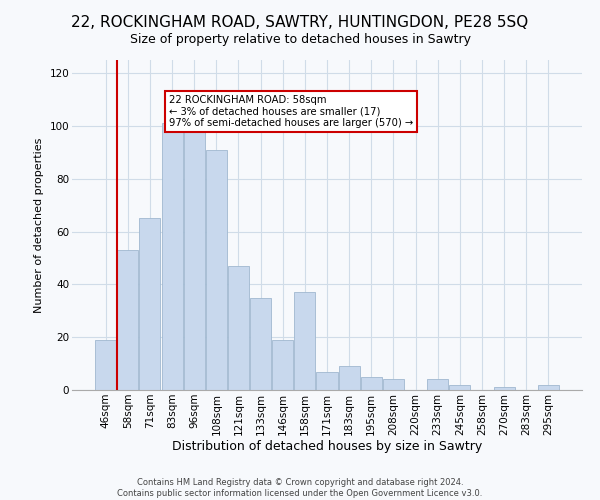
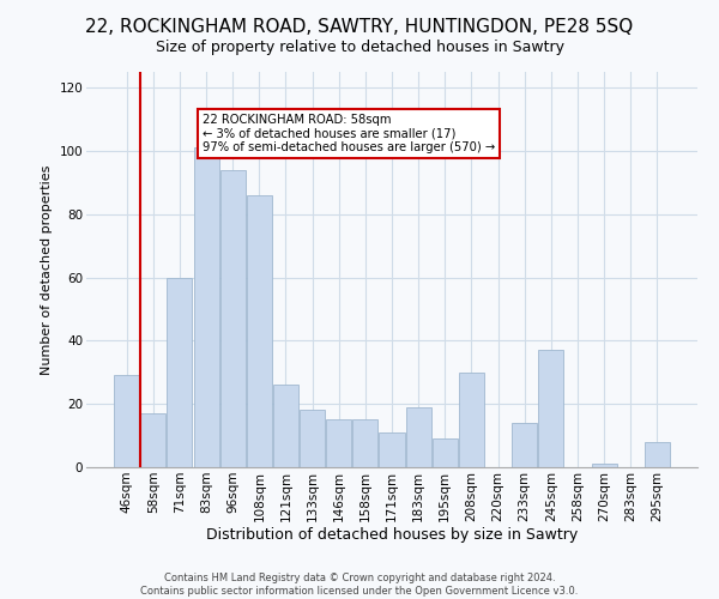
46sqm: 19 -> 29
58sqm: 53 -> 17
71sqm: 65 -> 60
96sqm: 98 -> 94
108sqm: 91 -> 86
121sqm: 47 -> 26
133sqm: 35 -> 18
146sqm: 19 -> 15
158sqm: 37 -> 15
171sqm: 7 -> 11
183sqm: 9 -> 19
195sqm: 5 -> 9
208sqm: 4 -> 30
233sqm: 4 -> 14
245sqm: 2 -> 37
295sqm: 2 -> 8
